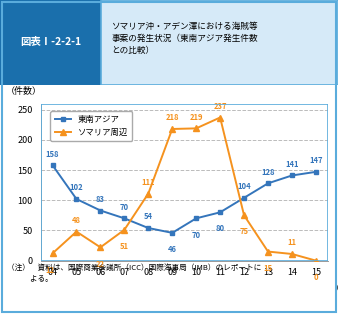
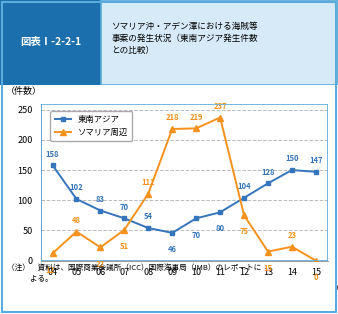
東南アジア/14: 141 -> 150
ソマリア周辺/14: 11 -> 23
